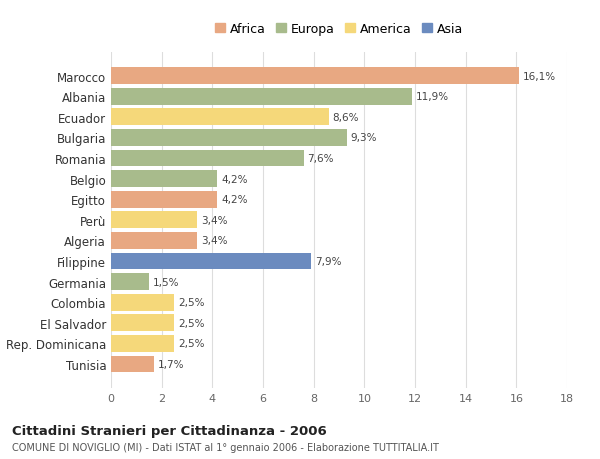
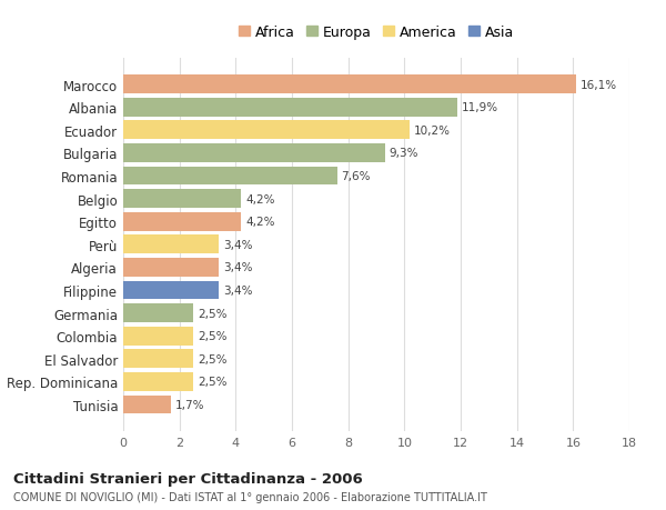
Ecuador: 8,6% -> 10,2%
Filippine: 7,9% -> 3,4%
Germania: 1,5% -> 2,5%
